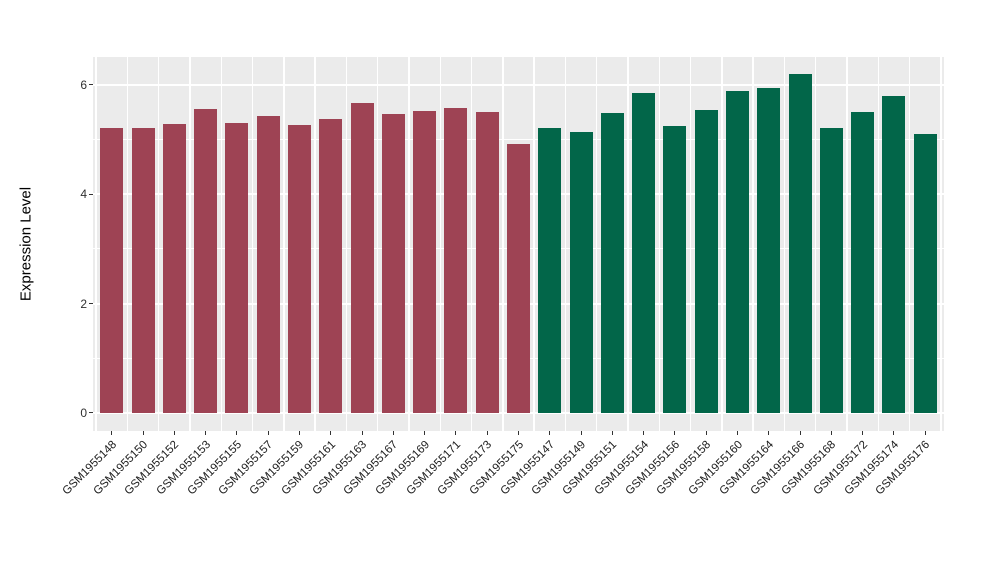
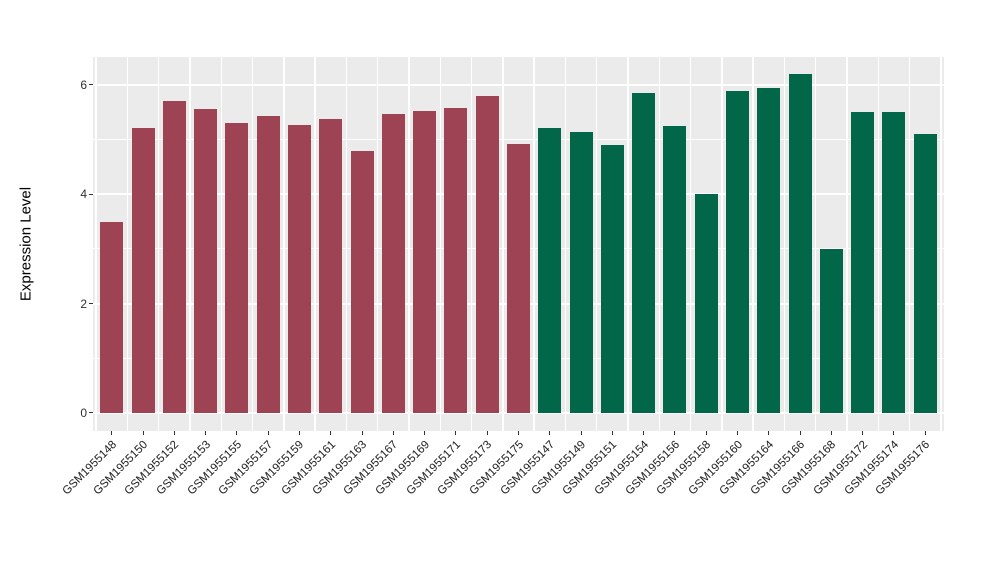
GSM1955148: 5.2 -> 3.5
GSM1955152: 5.3 -> 5.7
GSM1955163: 5.7 -> 4.8
GSM1955173: 5.5 -> 5.8
GSM1955151: 5.5 -> 4.9
GSM1955158: 5.5 -> 4.0
GSM1955168: 5.2 -> 3.0
GSM1955174: 5.8 -> 5.5
